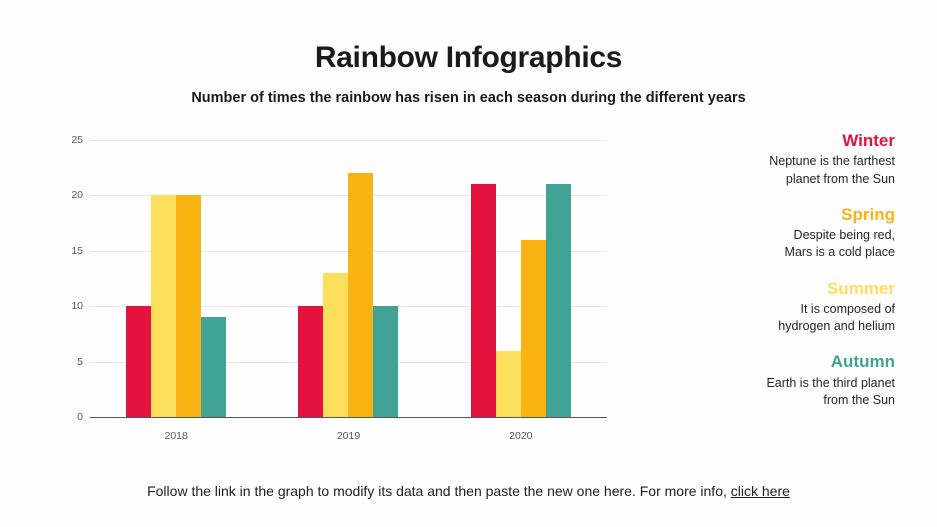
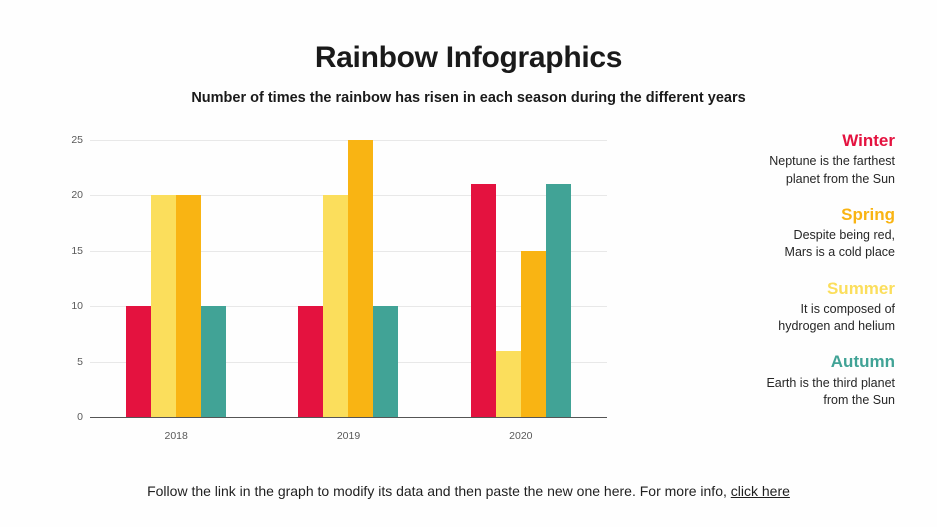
Autumn/2018: 9 -> 10
Spring/2019: 13 -> 20
Summer/2019: 22 -> 25
Summer/2020: 16 -> 15
